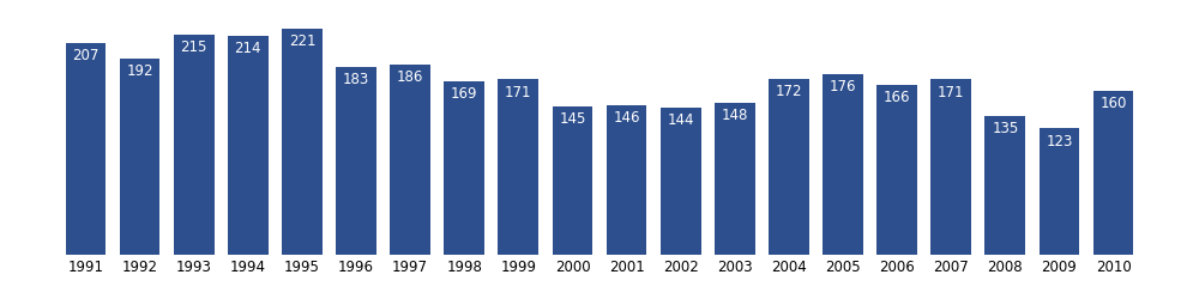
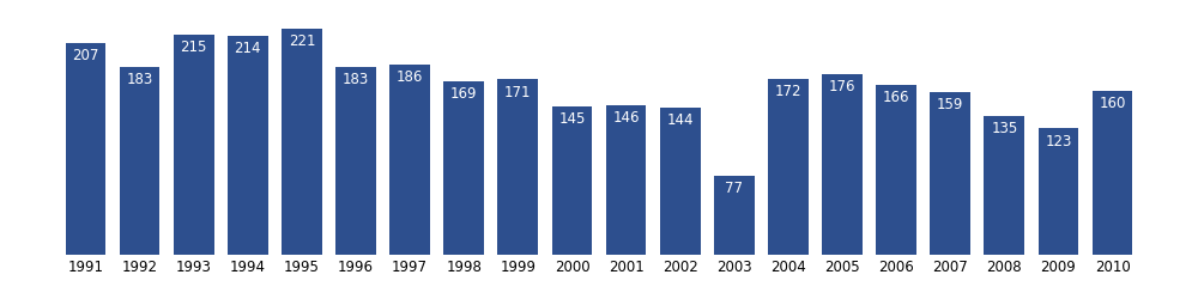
1992: 192 -> 183
2003: 148 -> 77
2007: 171 -> 159
